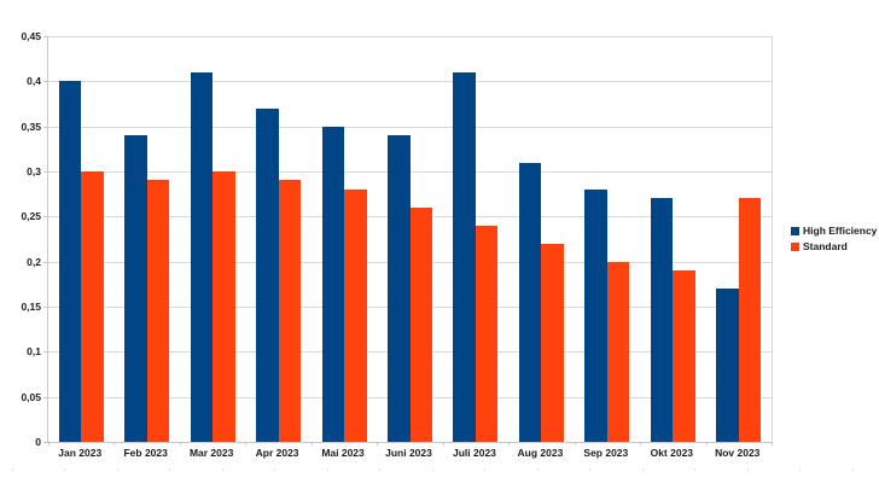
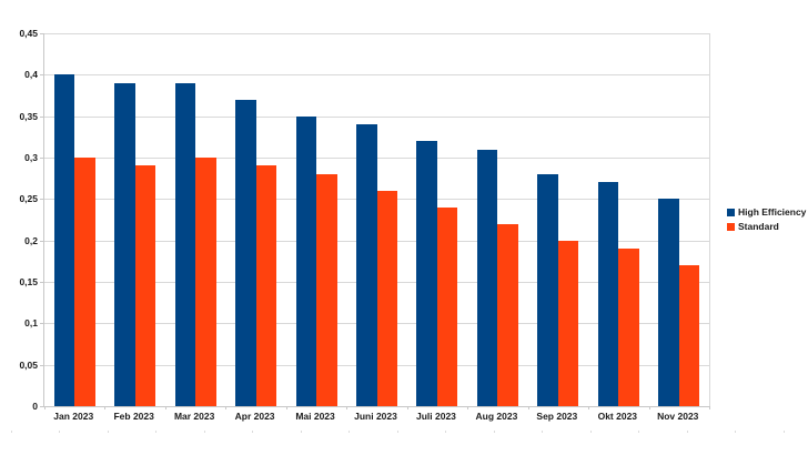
High Efficiency/Feb 2023: 0,34 -> 0,39
High Efficiency/Mar 2023: 0,41 -> 0,39
High Efficiency/Juli 2023: 0,41 -> 0,32
High Efficiency/Nov 2023: 0,17 -> 0,25
Standard/Nov 2023: 0,27 -> 0,17
